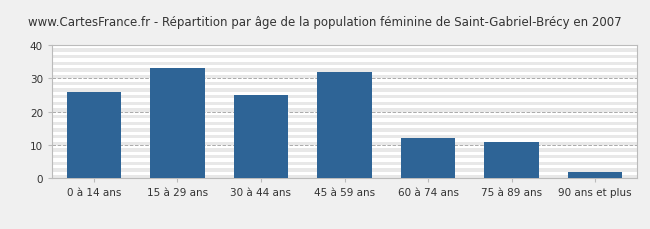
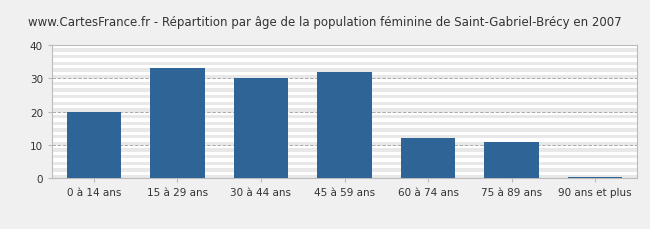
0 à 14 ans: 26.0 -> 20.0
30 à 44 ans: 25.0 -> 30.0
90 ans et plus: 2.0 -> 0.5
